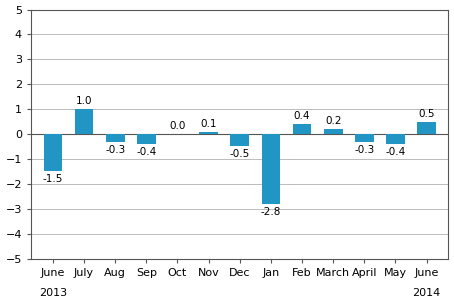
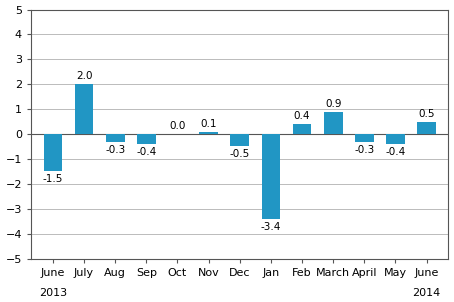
July: 1.0 -> 2.0
Jan: -2.8 -> -3.4
March: 0.2 -> 0.9
